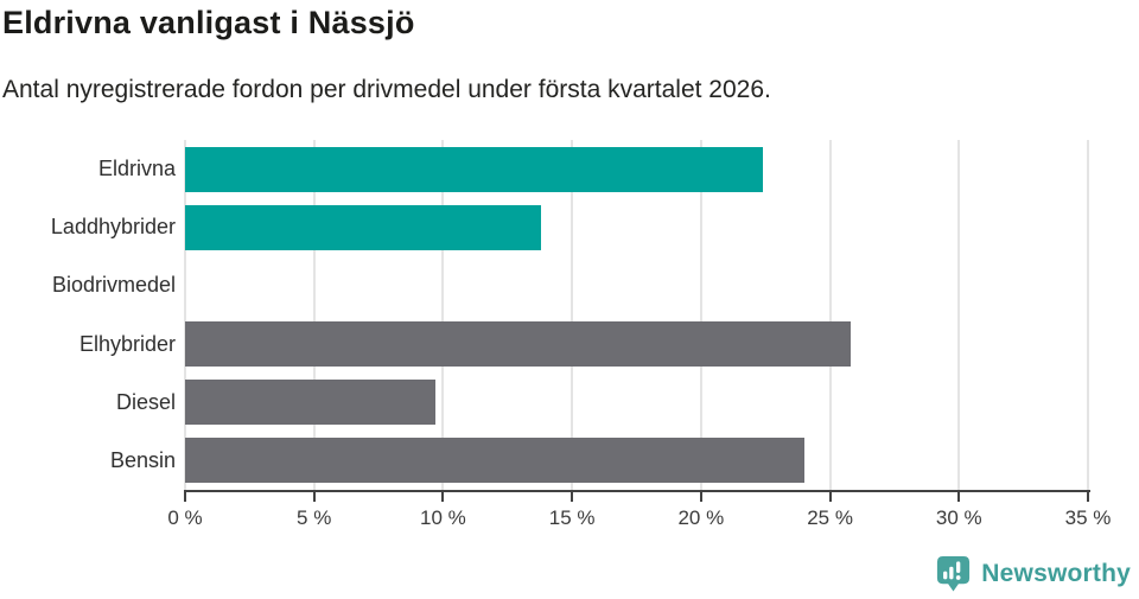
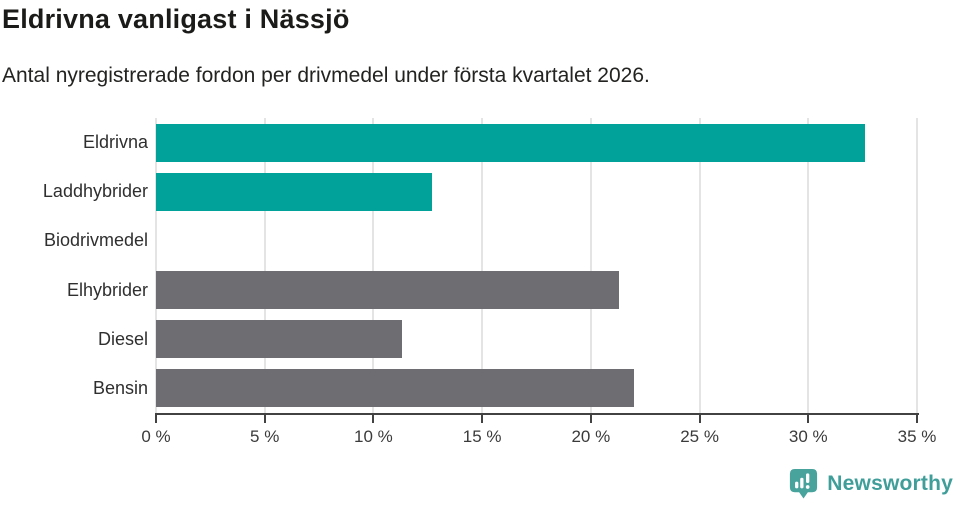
Eldrivna: 22.4% -> 32.6%
Laddhybrider: 13.8% -> 12.7%
Elhybrider: 25.8% -> 21.3%
Diesel: 9.7% -> 11.3%
Bensin: 24.0% -> 22.0%
